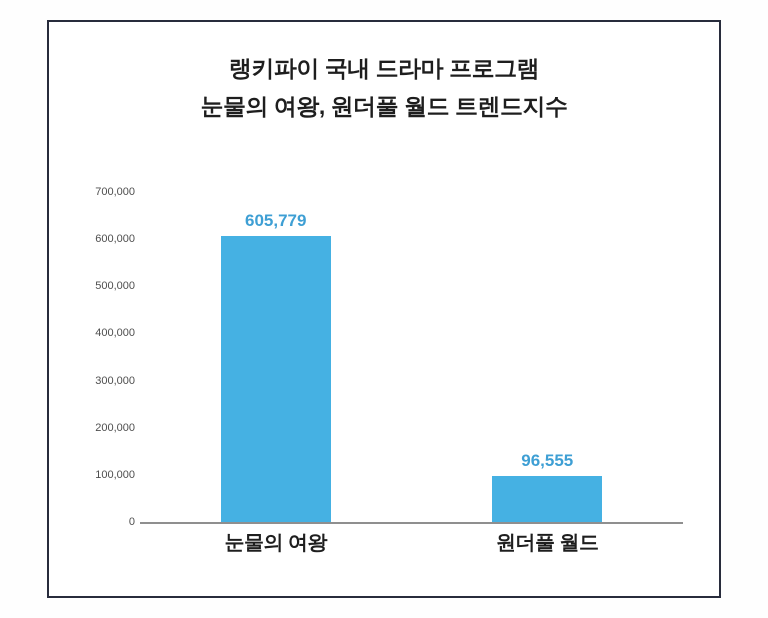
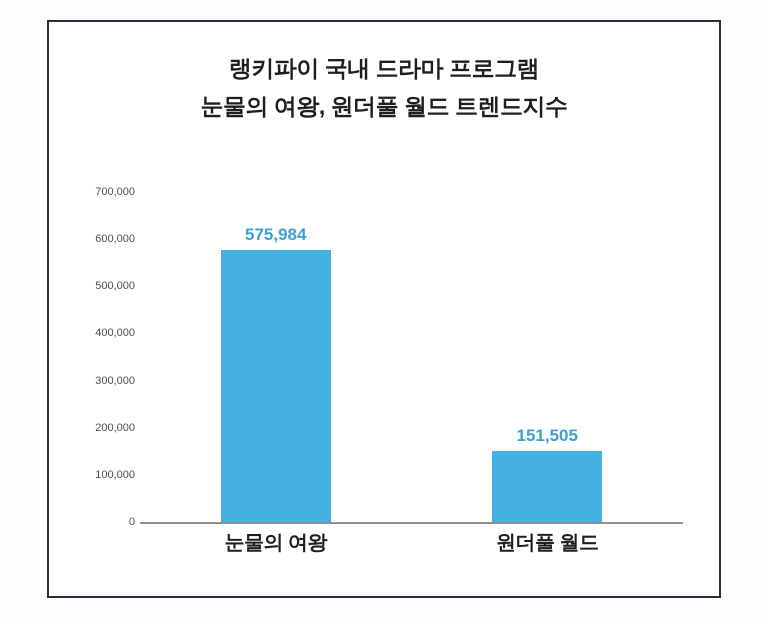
눈물의 여왕: 605,779 -> 575,984
원더풀 월드: 96,555 -> 151,505
